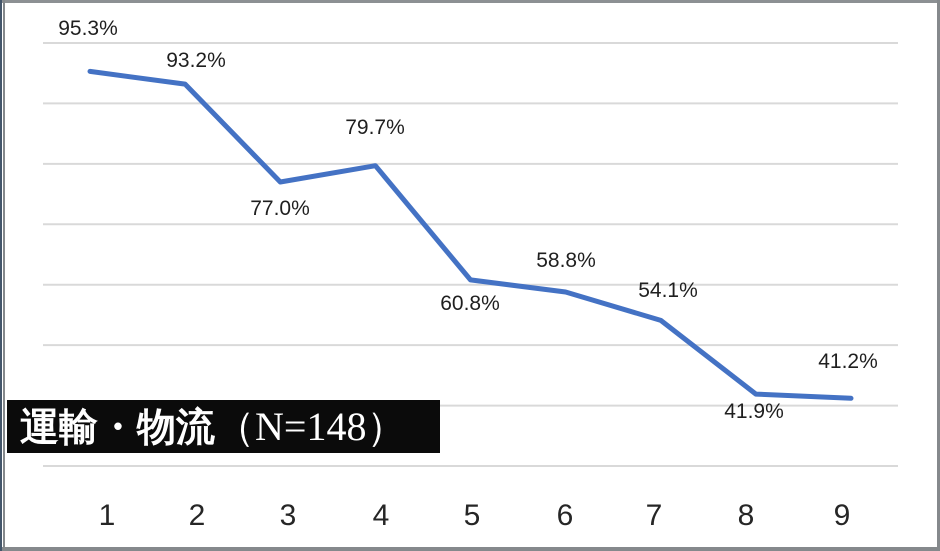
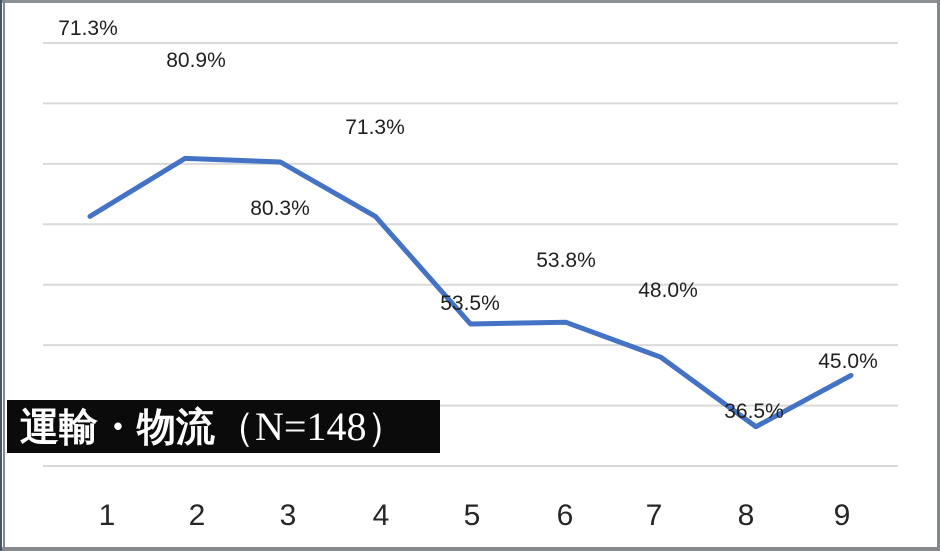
1: 95.3% -> 71.3%
2: 93.2% -> 80.9%
3: 77.0% -> 80.3%
4: 79.7% -> 71.3%
5: 60.8% -> 53.5%
6: 58.8% -> 53.8%
7: 54.1% -> 48.0%
8: 41.9% -> 36.5%
9: 41.2% -> 45.0%
